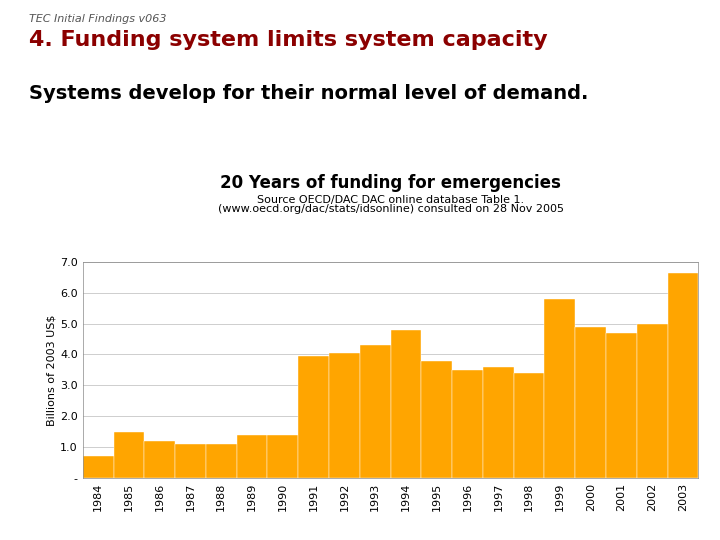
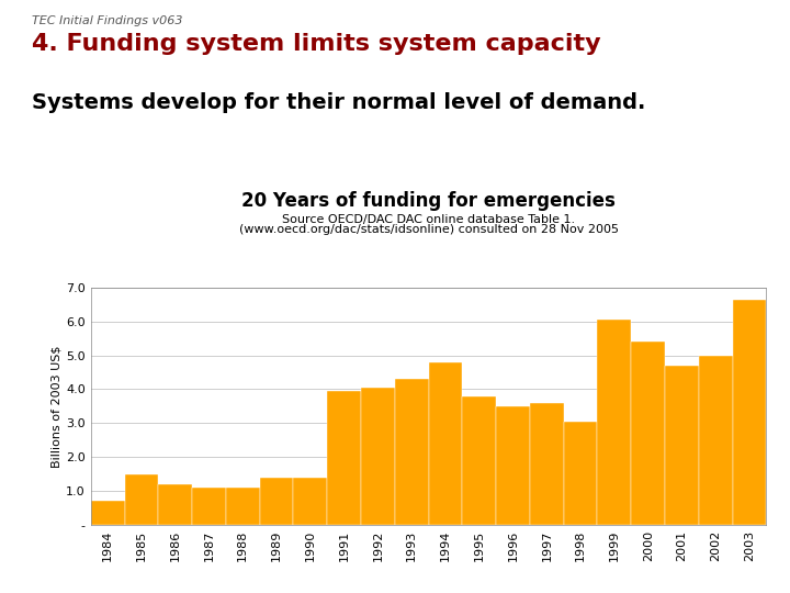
1998: 3.40 -> 3.05
1999: 5.80 -> 6.05
2000: 4.90 -> 5.40
